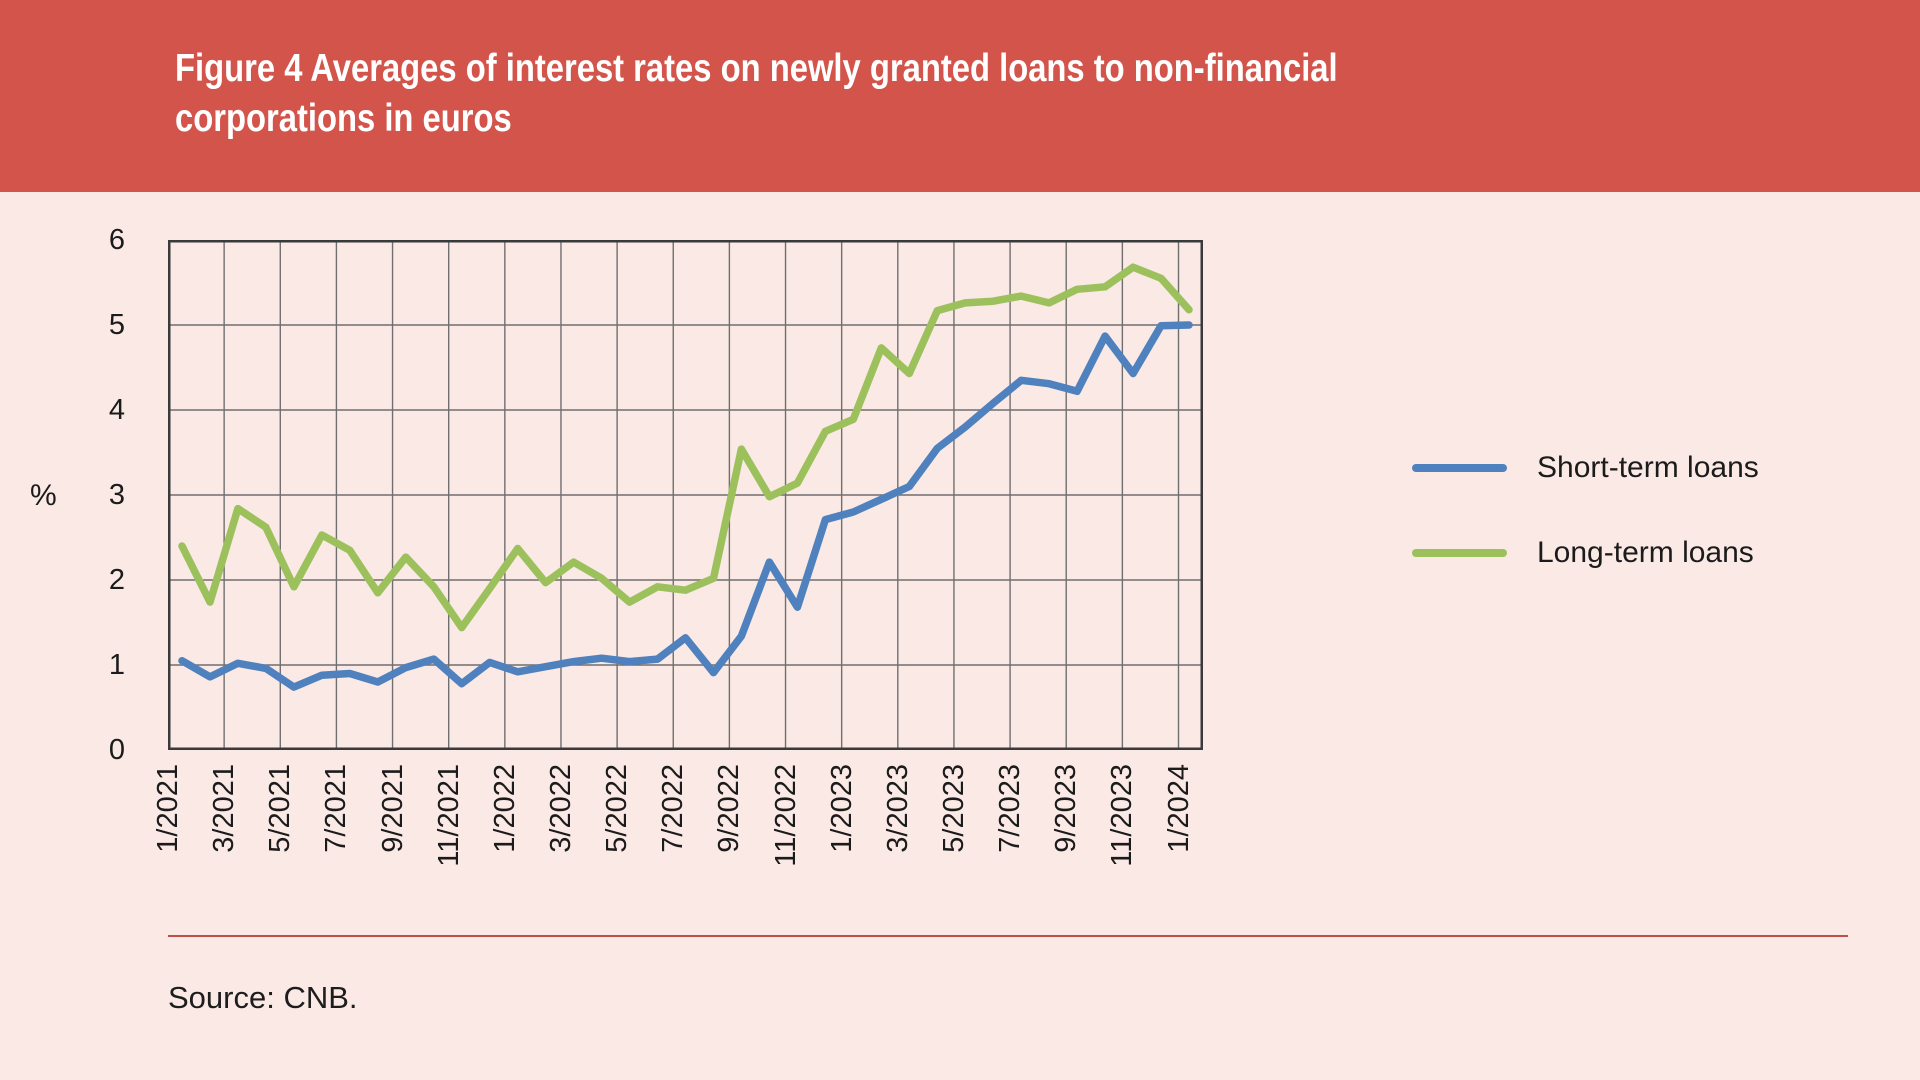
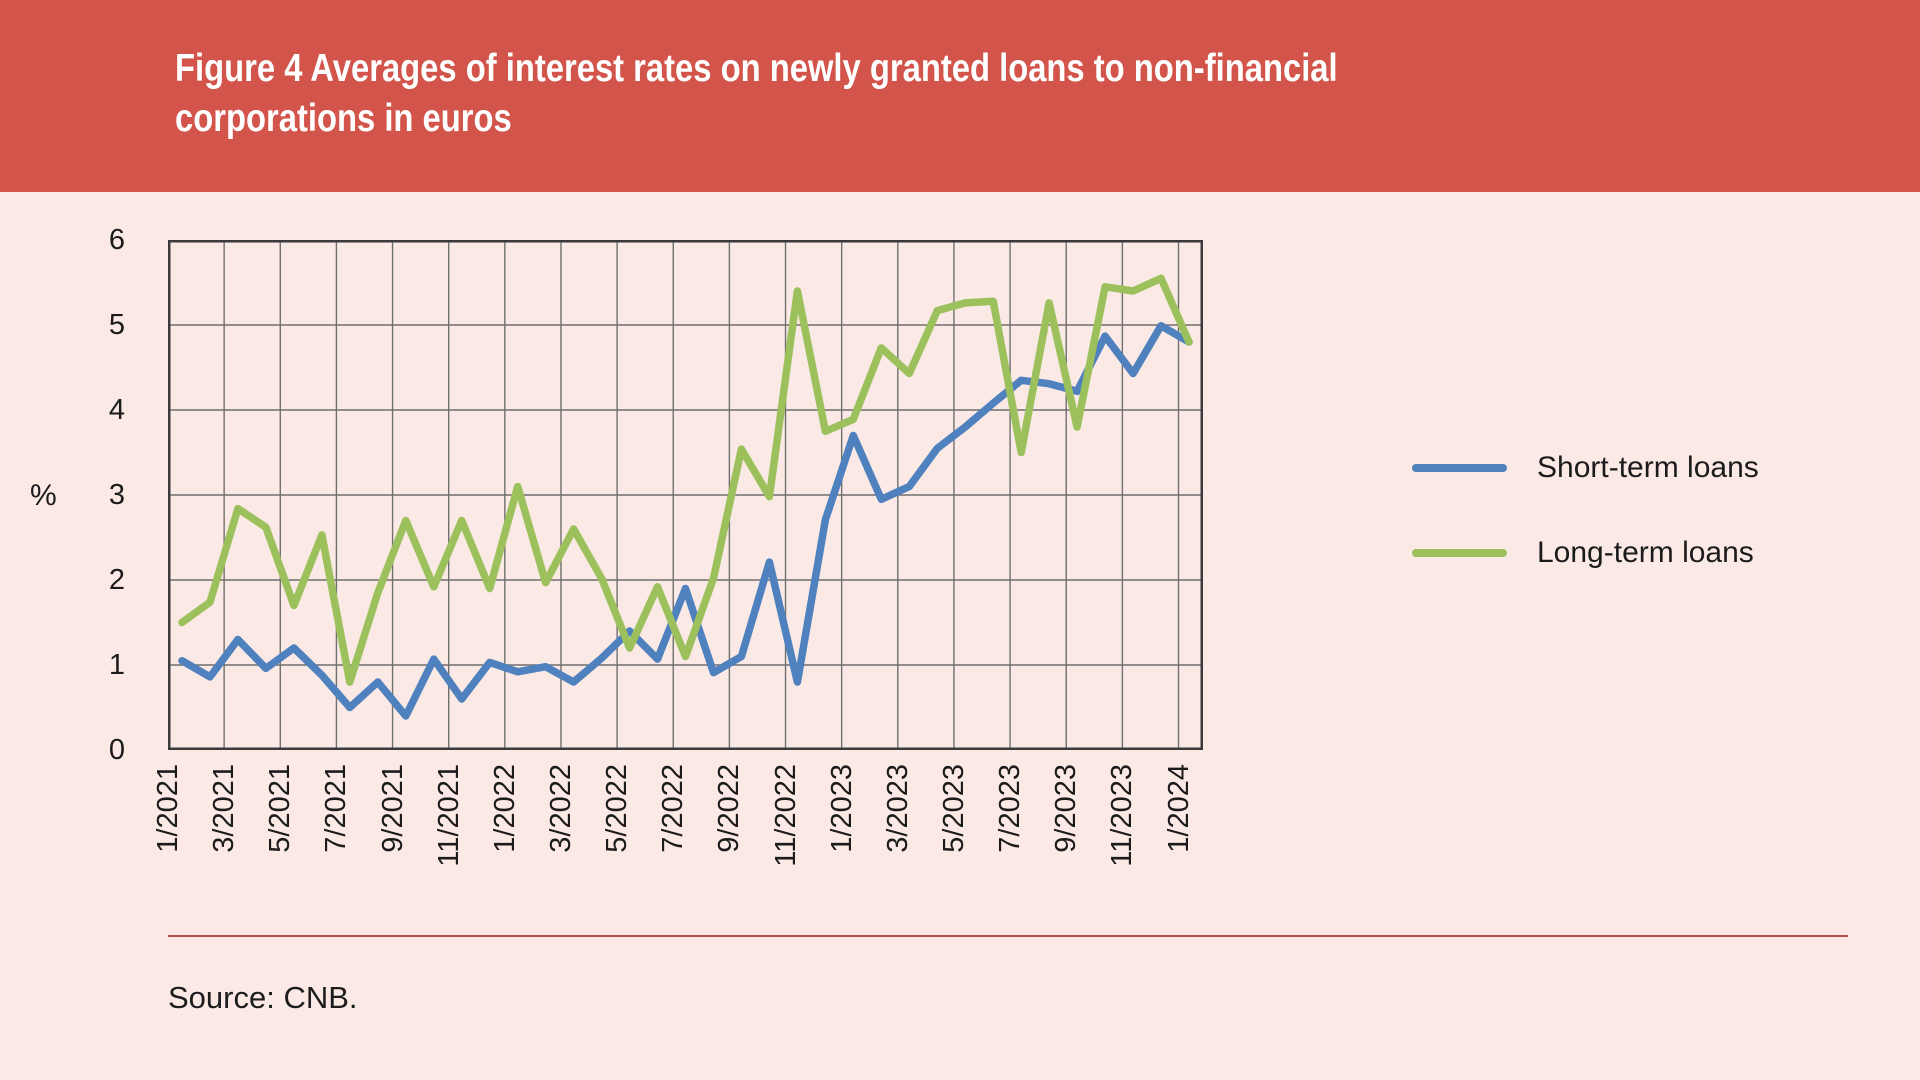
Long-term loans/1/2021: 2.4 -> 1.5
Short-term loans/3/2021: 1.0 -> 1.3
Short-term loans/5/2021: 0.7 -> 1.2
Long-term loans/5/2021: 1.9 -> 1.7
Short-term loans/7/2021: 0.9 -> 0.5
Long-term loans/7/2021: 2.4 -> 0.8
Short-term loans/9/2021: 1.0 -> 0.4
Long-term loans/9/2021: 2.3 -> 2.7
Short-term loans/11/2021: 0.8 -> 0.6
Long-term loans/11/2021: 1.4 -> 2.7
Long-term loans/1/2022: 2.4 -> 3.1
Short-term loans/3/2022: 1.0 -> 0.8
Long-term loans/3/2022: 2.2 -> 2.6
Short-term loans/5/2022: 1.0 -> 1.4
Long-term loans/5/2022: 1.7 -> 1.2
Short-term loans/7/2022: 1.3 -> 1.9
Long-term loans/7/2022: 1.9 -> 1.1
Short-term loans/9/2022: 1.3 -> 1.1
Short-term loans/11/2022: 1.7 -> 0.8
Long-term loans/11/2022: 3.1 -> 5.4
Short-term loans/1/2023: 2.8 -> 3.7
Long-term loans/7/2023: 5.3 -> 3.5
Long-term loans/9/2023: 5.4 -> 3.8
Long-term loans/11/2023: 5.7 -> 5.4
Short-term loans/1/2024: 5.0 -> 4.8
Long-term loans/1/2024: 5.2 -> 4.8
